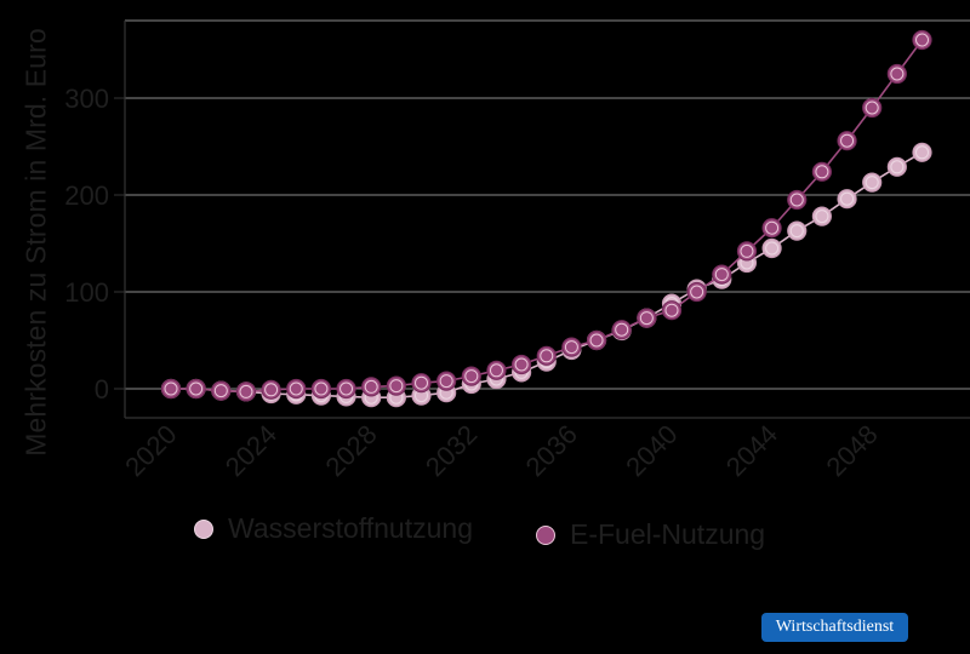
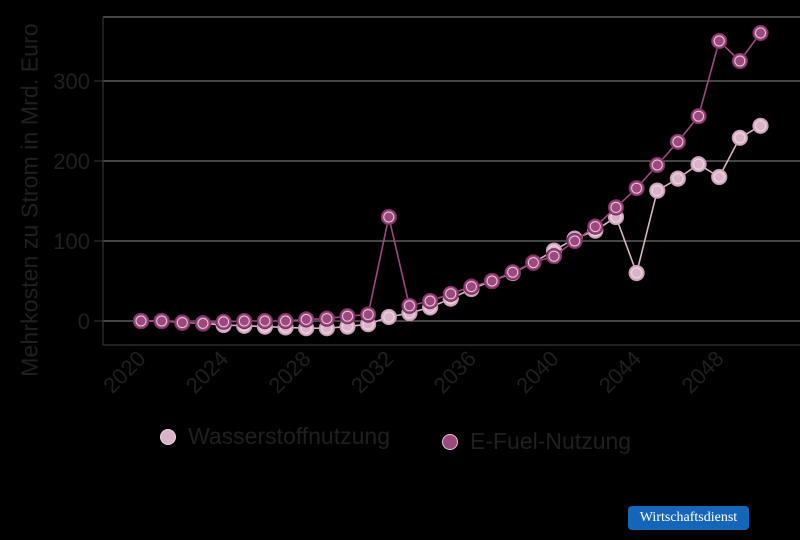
E-Fuel-Nutzung/2032: 10 -> 130
Wasserstoffnutzung/2044: 140 -> 60
Wasserstoffnutzung/2048: 210 -> 180
E-Fuel-Nutzung/2048: 290 -> 350
